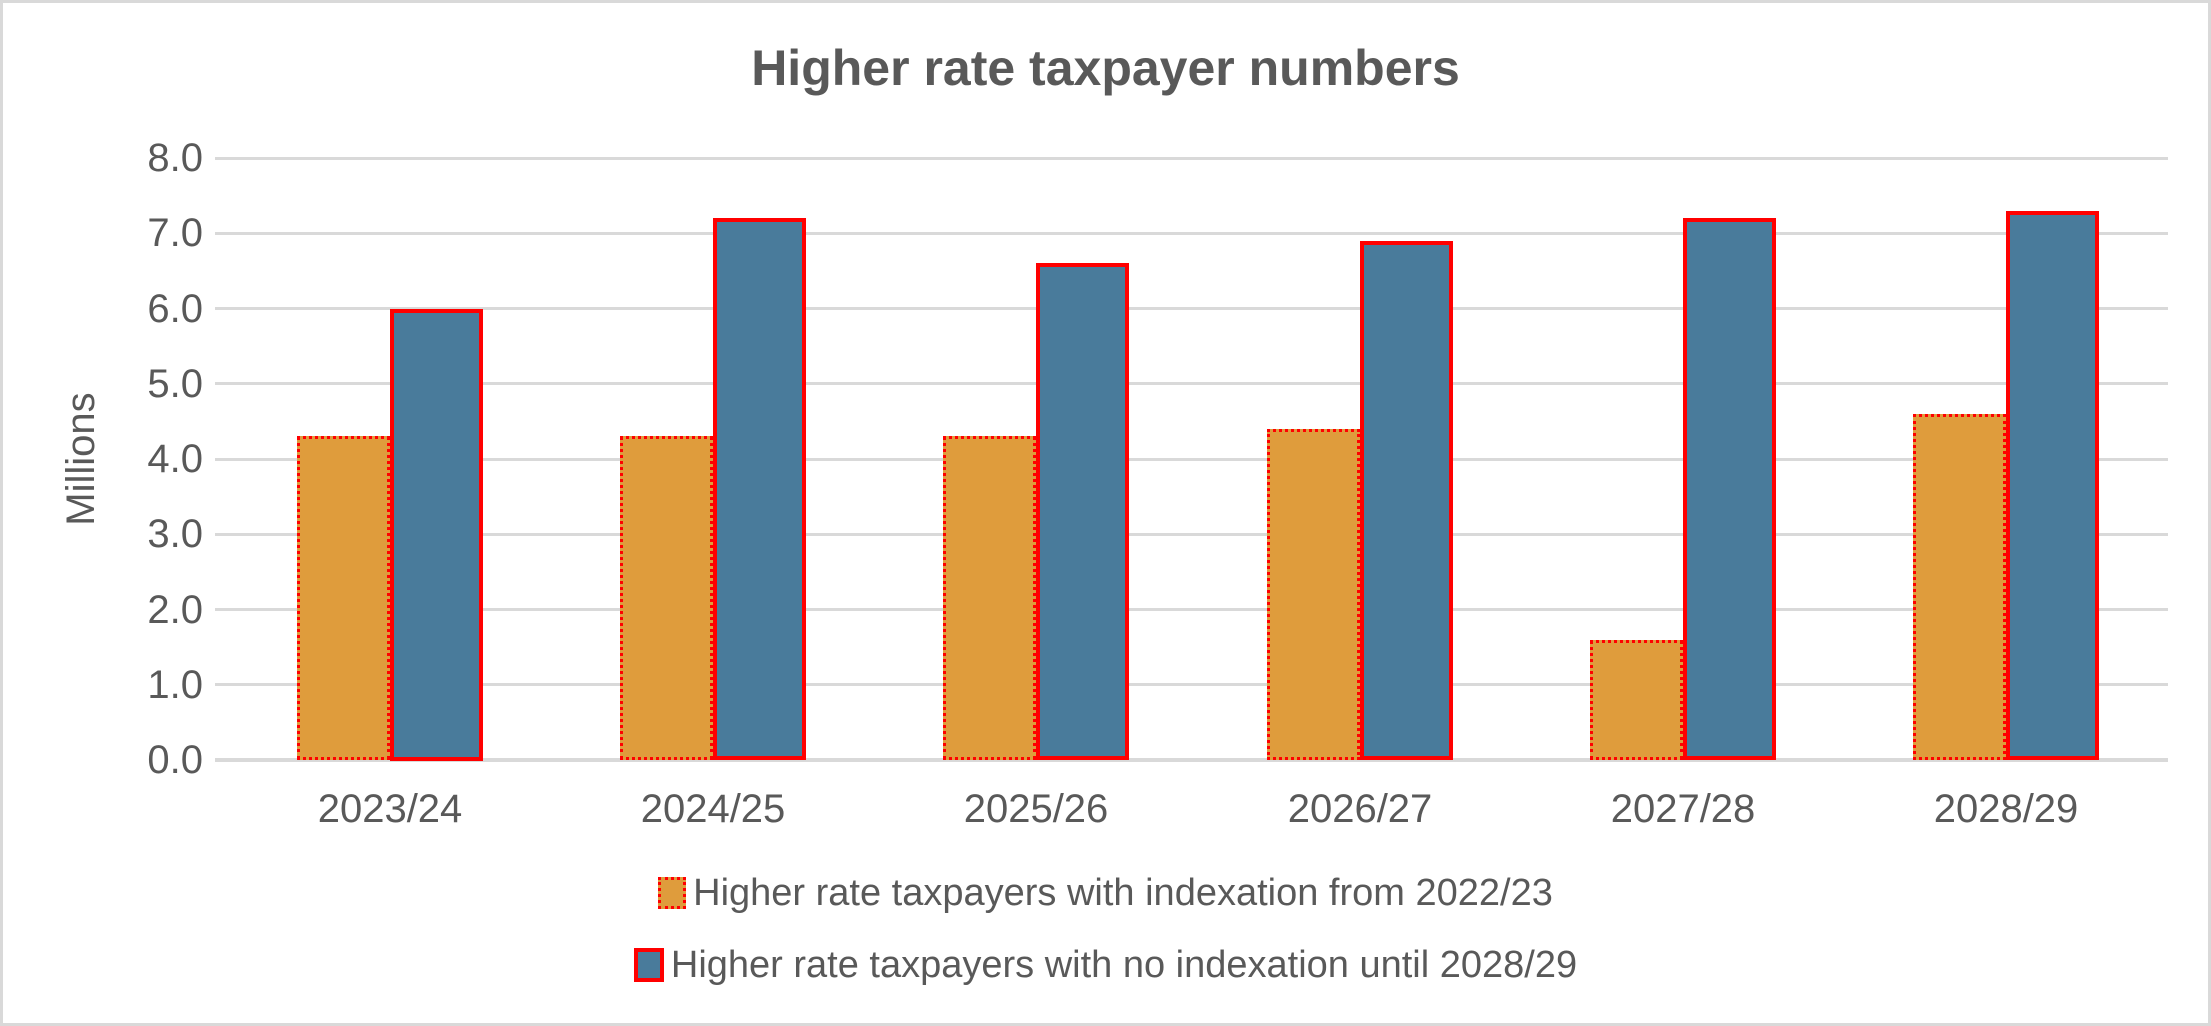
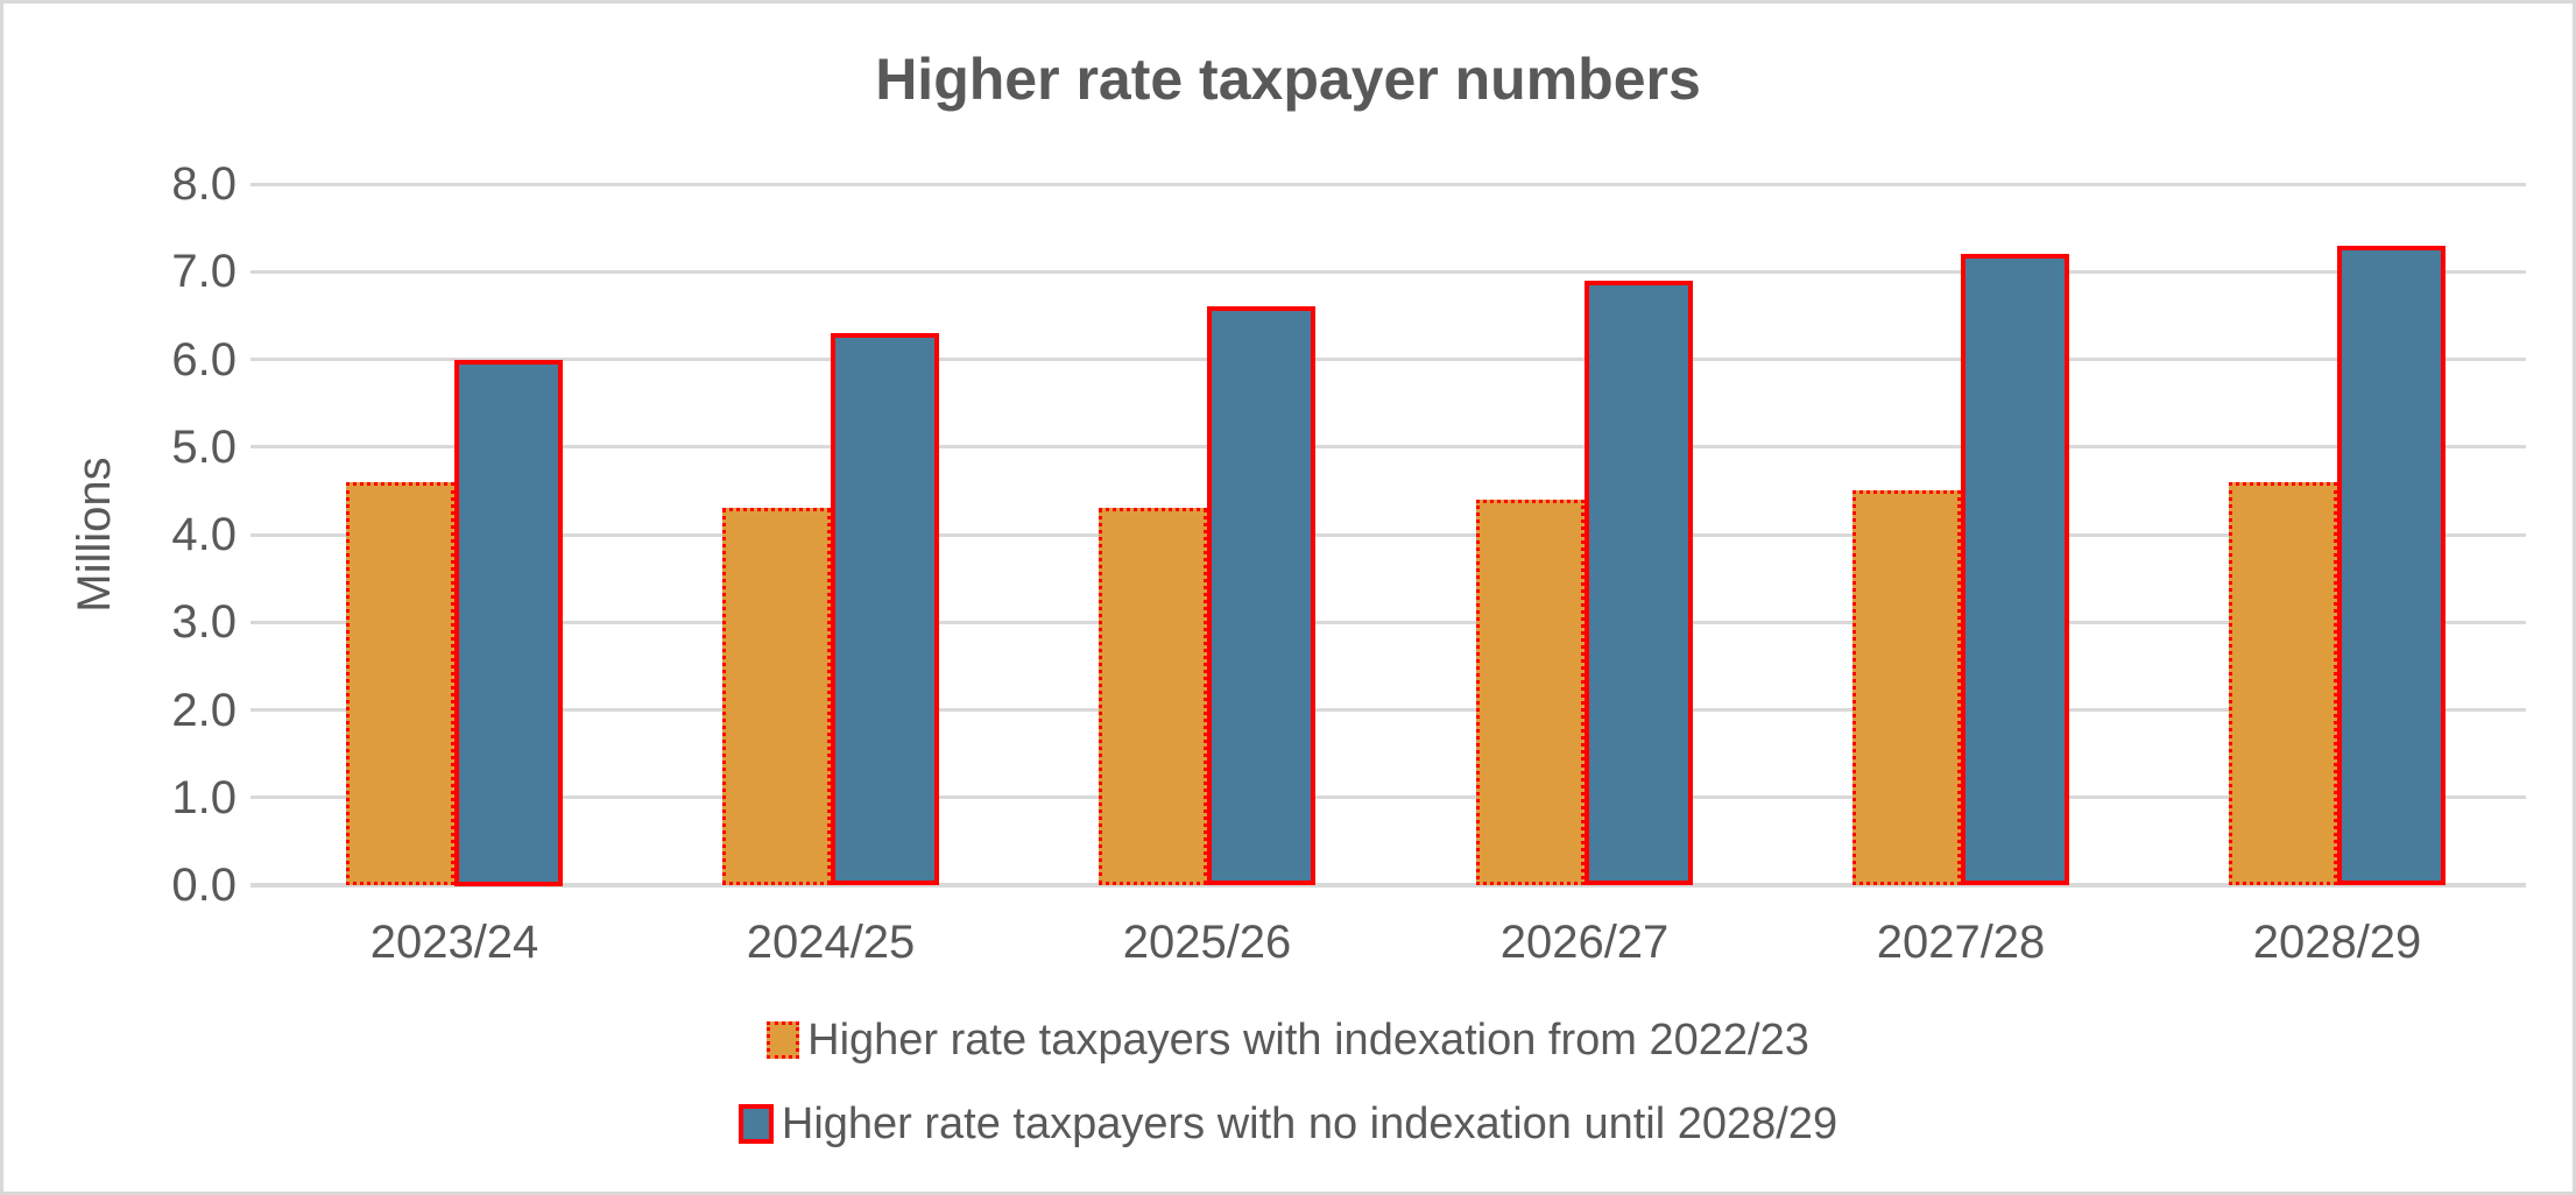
Higher rate taxpayers with indexation from 2022/23/2023/24: 4.3 -> 4.6
Higher rate taxpayers with no indexation until 2028/29/2024/25: 7.2 -> 6.3
Higher rate taxpayers with indexation from 2022/23/2027/28: 1.6 -> 4.5
